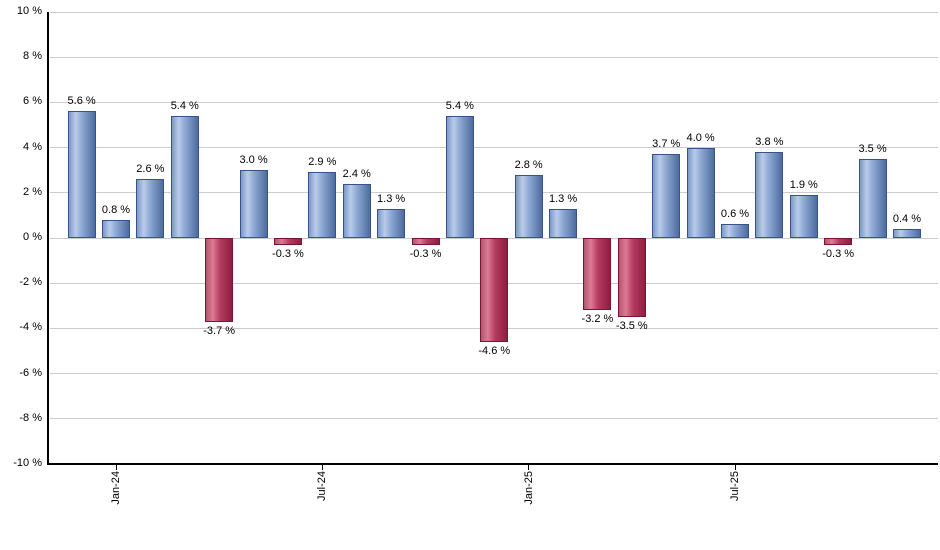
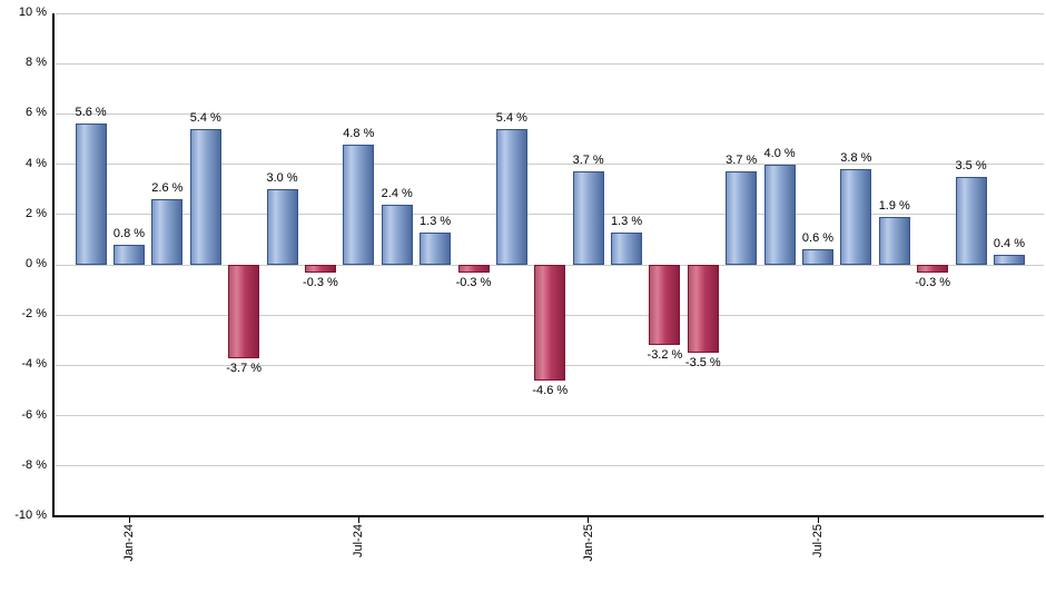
Jul-24: 2.9 -> 4.8
Jan-25: 2.8 -> 3.7
